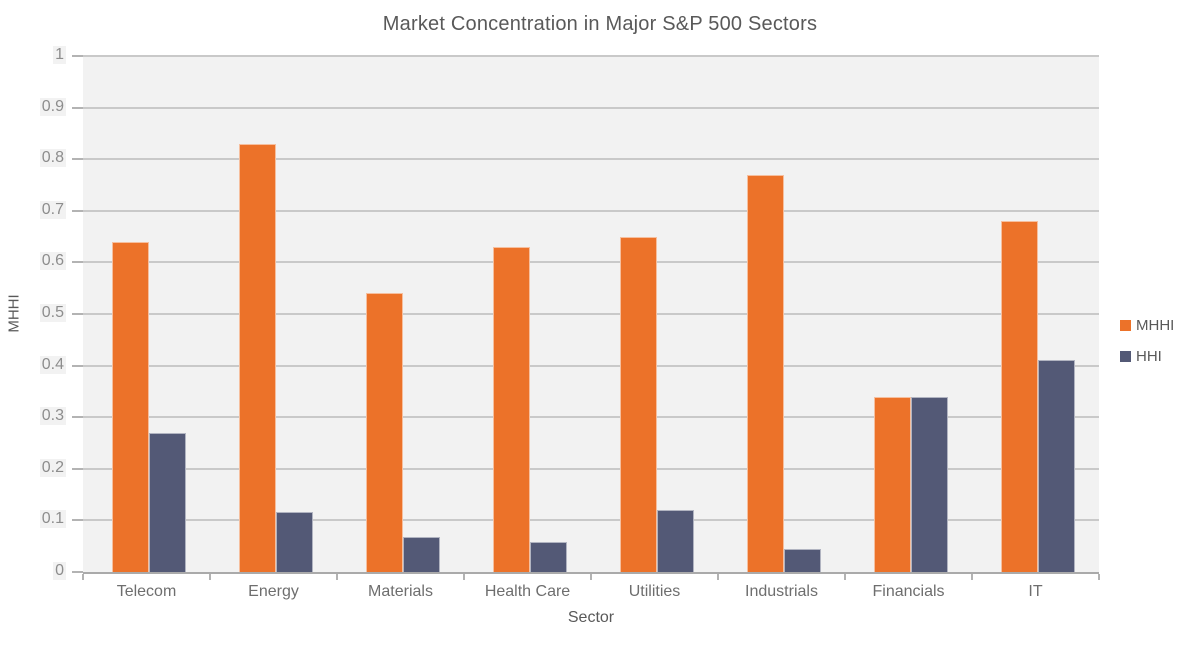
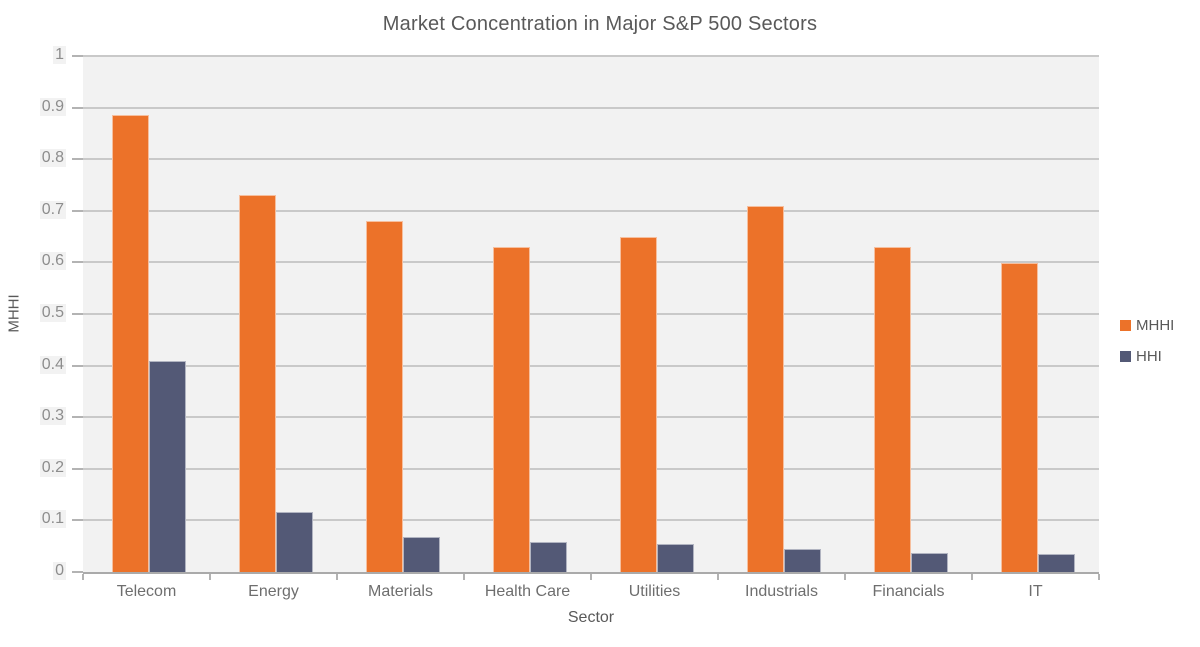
MHHI/Telecom: 0.64 -> 0.89
HHI/Telecom: 0.27 -> 0.41
MHHI/Energy: 0.83 -> 0.73
MHHI/Materials: 0.54 -> 0.68
HHI/Utilities: 0.12 -> 0.06
MHHI/Industrials: 0.77 -> 0.71
MHHI/Financials: 0.34 -> 0.63
HHI/Financials: 0.34 -> 0.04
MHHI/IT: 0.68 -> 0.60
HHI/IT: 0.41 -> 0.03
